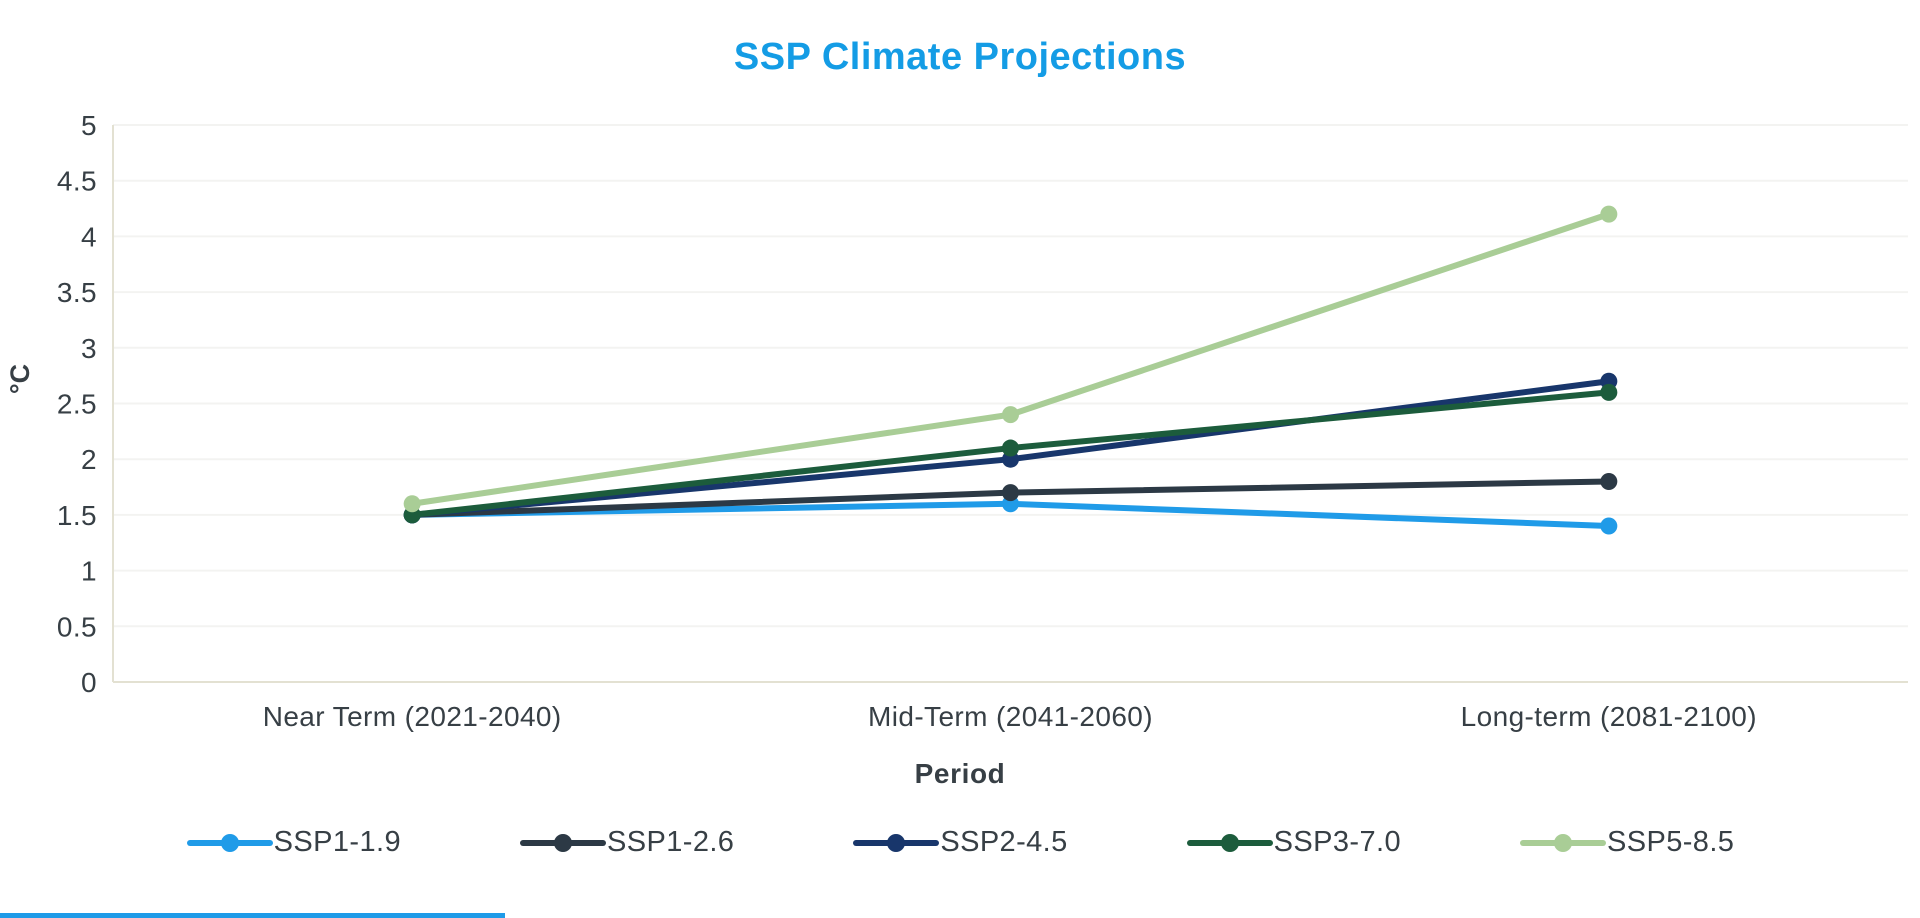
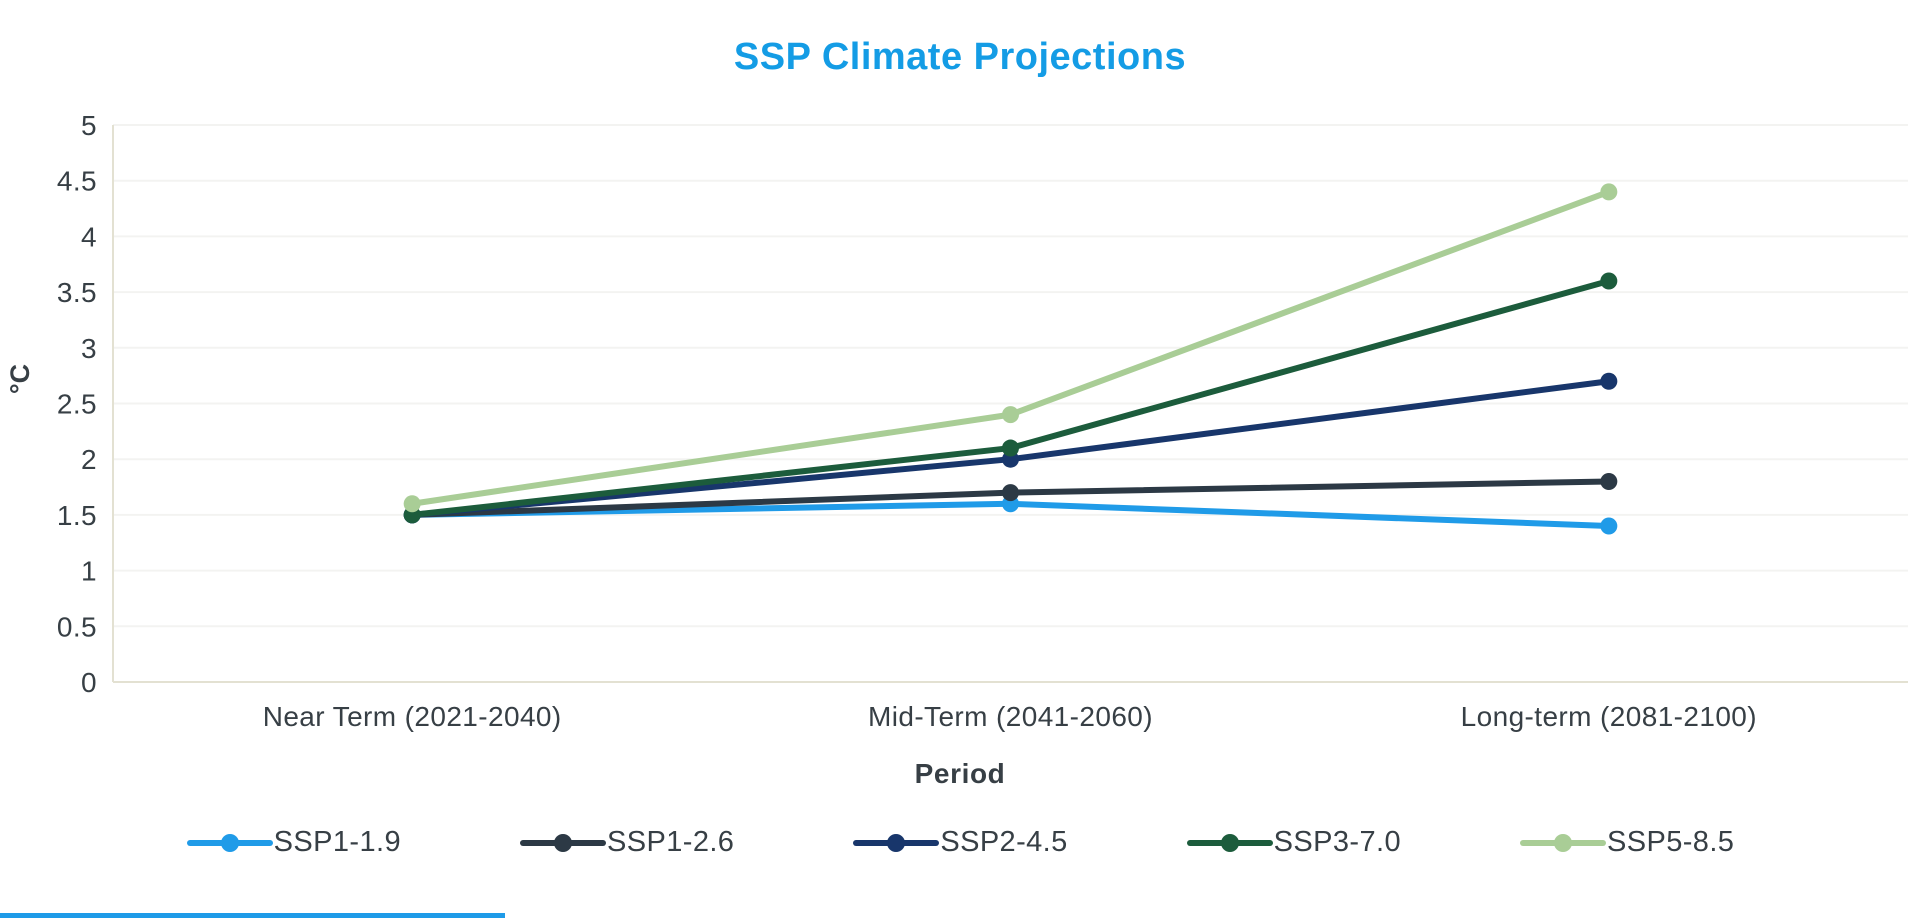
SSP3-7.0/Long-term (2081-2100): 2.6 -> 3.6
SSP5-8.5/Long-term (2081-2100): 4.2 -> 4.4
